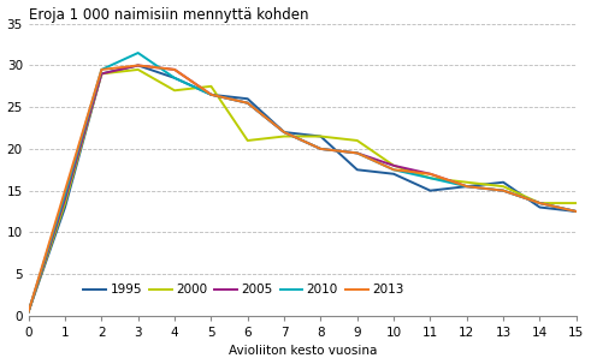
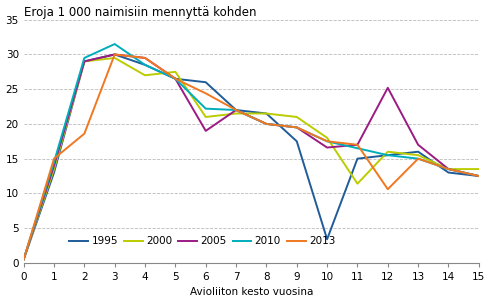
2013/2: 29.5 -> 18.6
2005/6: 25.5 -> 19.0
2010/6: 25.5 -> 22.2
2013/6: 25.5 -> 24.4
1995/10: 17.0 -> 3.4
2005/10: 18.0 -> 16.6
2000/11: 16.5 -> 11.4
2005/12: 15.5 -> 25.2
2013/12: 15.5 -> 10.6
2005/13: 15.0 -> 17.0
